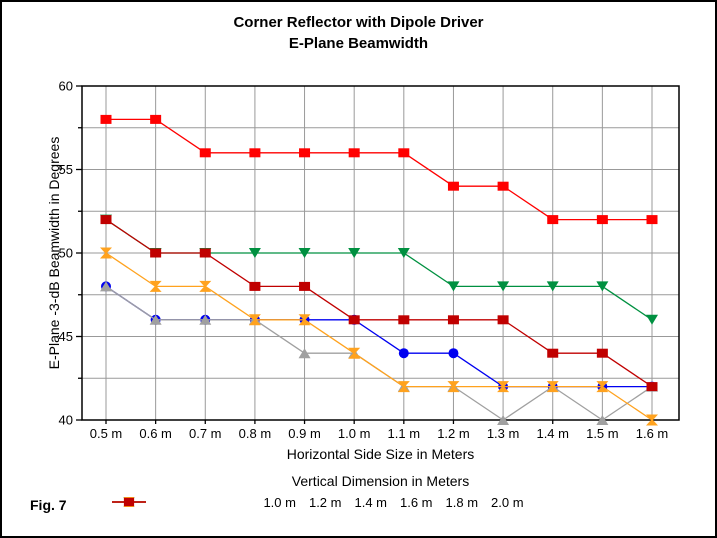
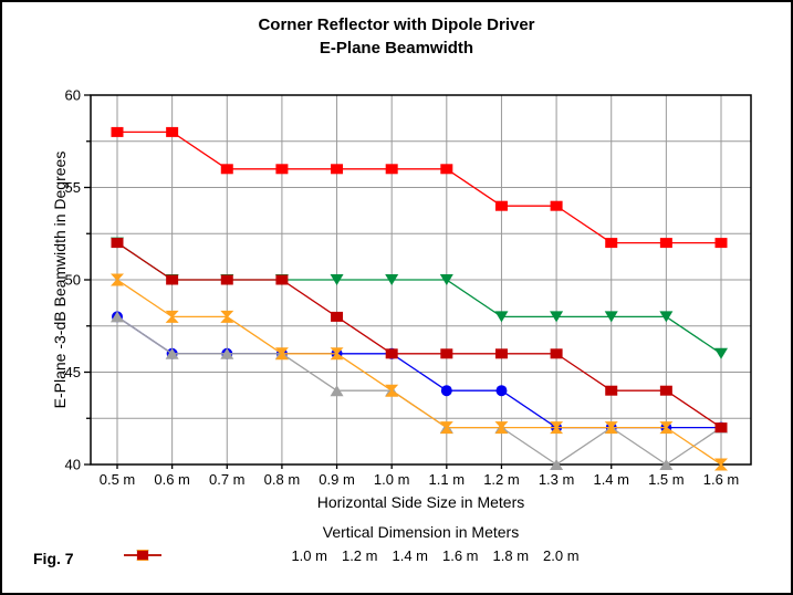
2.0 m/0.8 m: 48 -> 50
